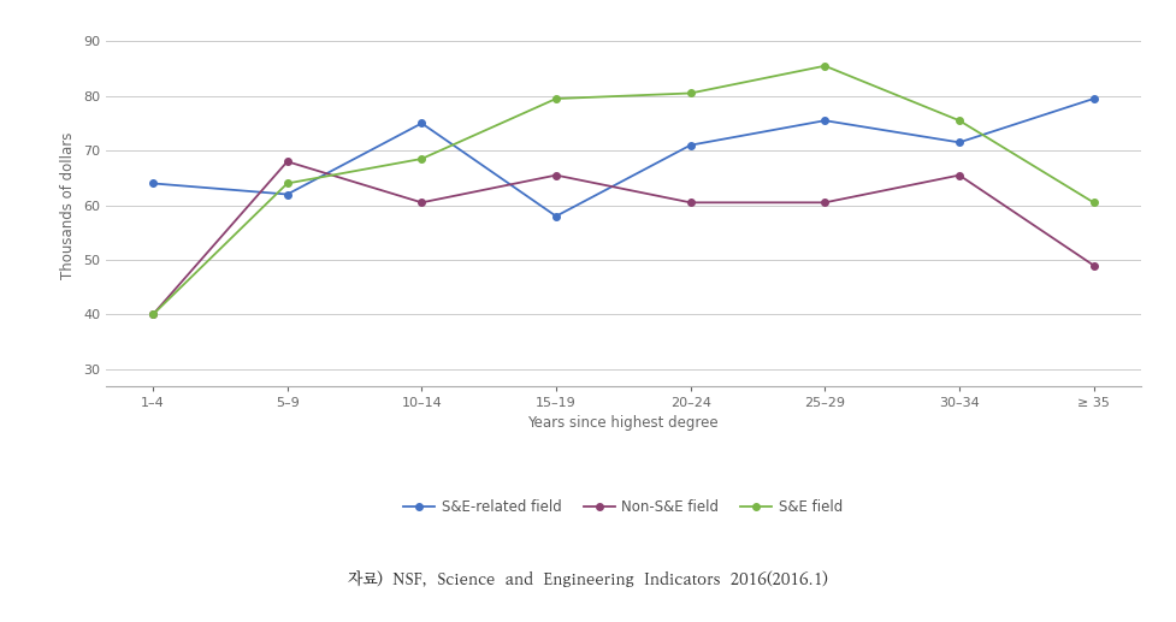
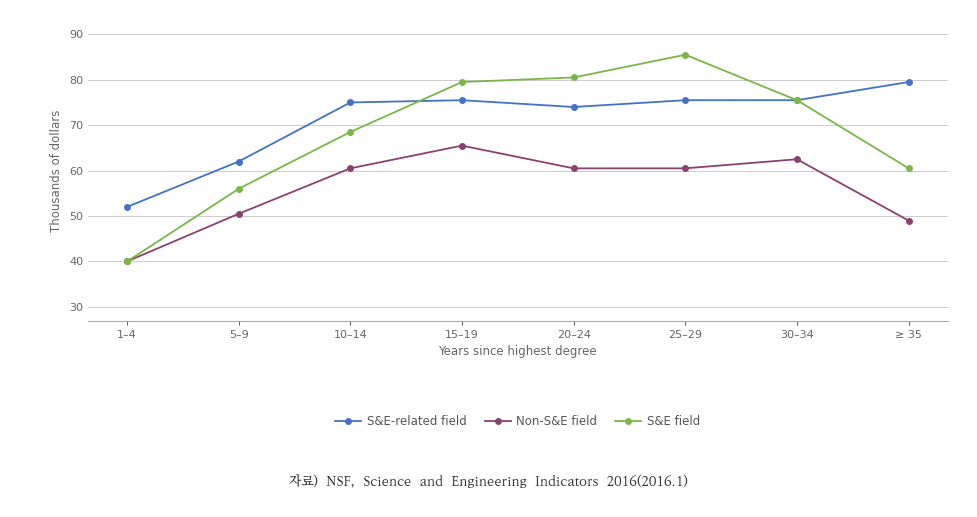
S&E-related field/1–4: 64.0 -> 52.0
Non-S&E field/5–9: 68.0 -> 50.5
S&E field/5–9: 64.0 -> 56.0
S&E-related field/15–19: 58.0 -> 75.5
S&E-related field/20–24: 71.0 -> 74.0
S&E-related field/30–34: 71.5 -> 75.5
Non-S&E field/30–34: 65.5 -> 62.5
